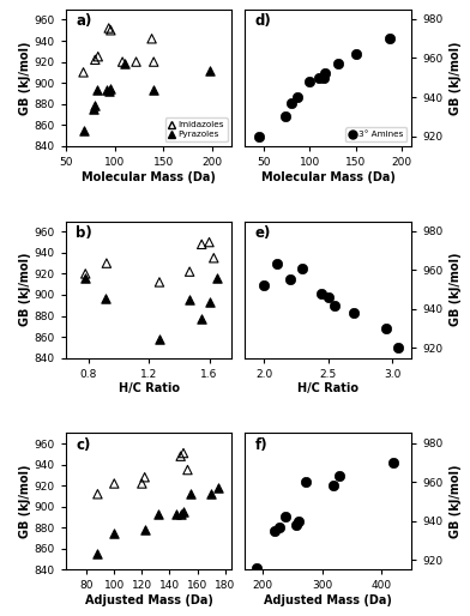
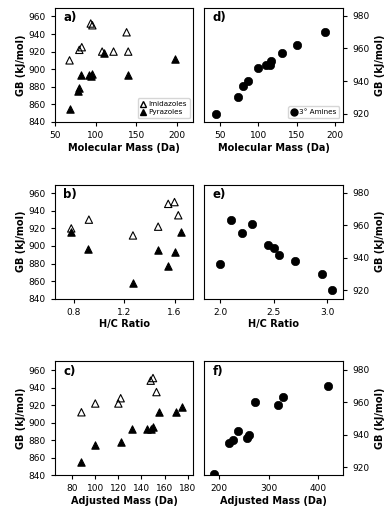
2.0: 952 -> 936
